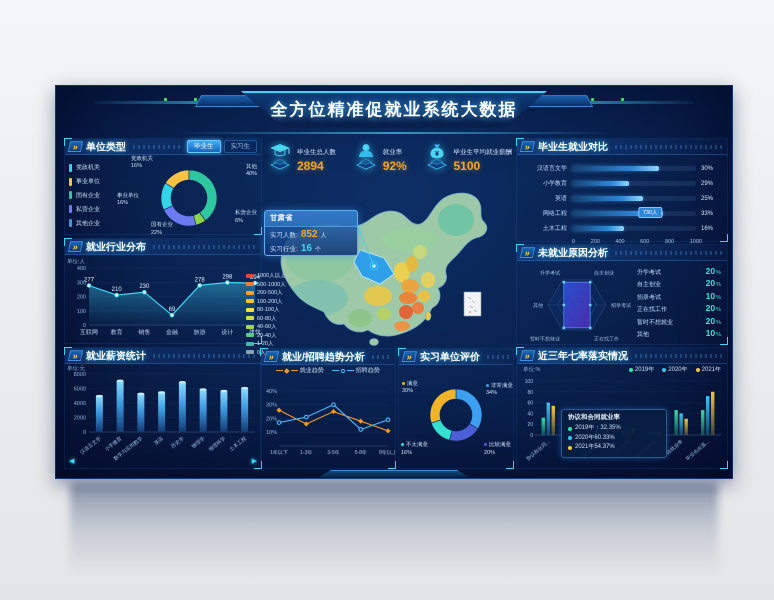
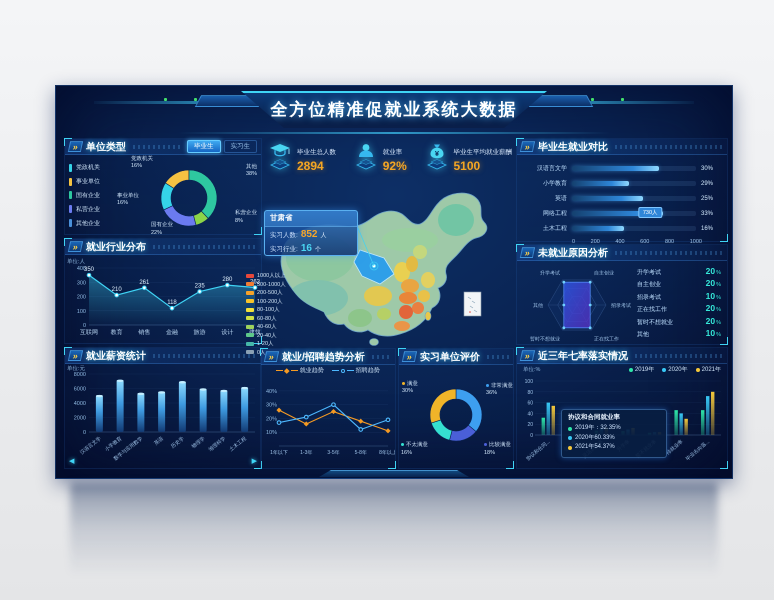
单位类型/其他: 40% -> 38%
单位类型/私营企业: 6% -> 8%
就业行业分布/互联网: 277 -> 350
就业行业分布/销售: 230 -> 261
就业行业分布/金融: 69 -> 118
就业行业分布/旅游: 278 -> 235
就业行业分布/设计: 298 -> 280
就业行业分布/建筑: 294 -> 263
实习单位评价/非常满意: 34% -> 36%
实习单位评价/比较满意: 20% -> 18%
